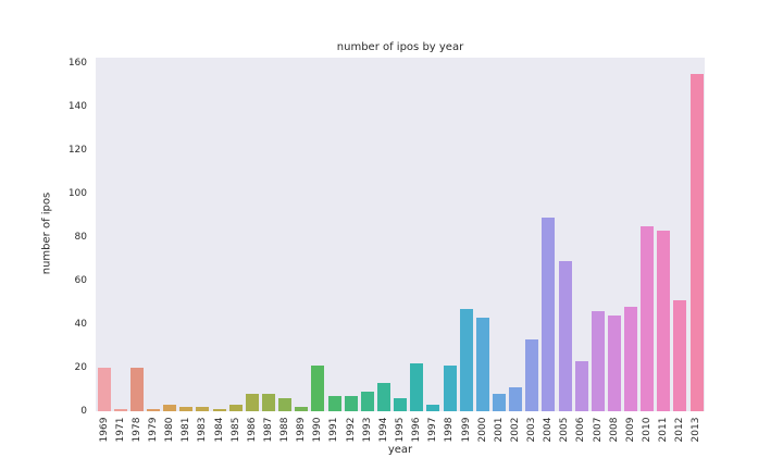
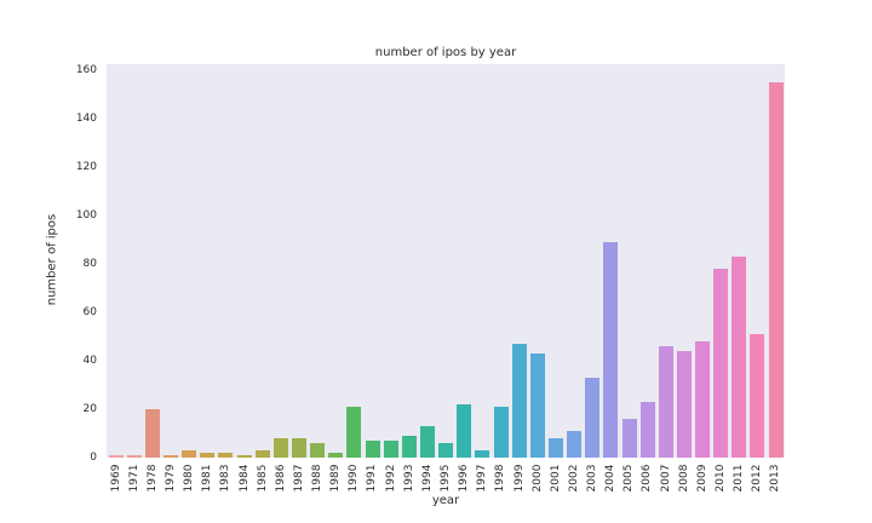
1969: 20 -> 1
2005: 69 -> 16
2010: 85 -> 78
